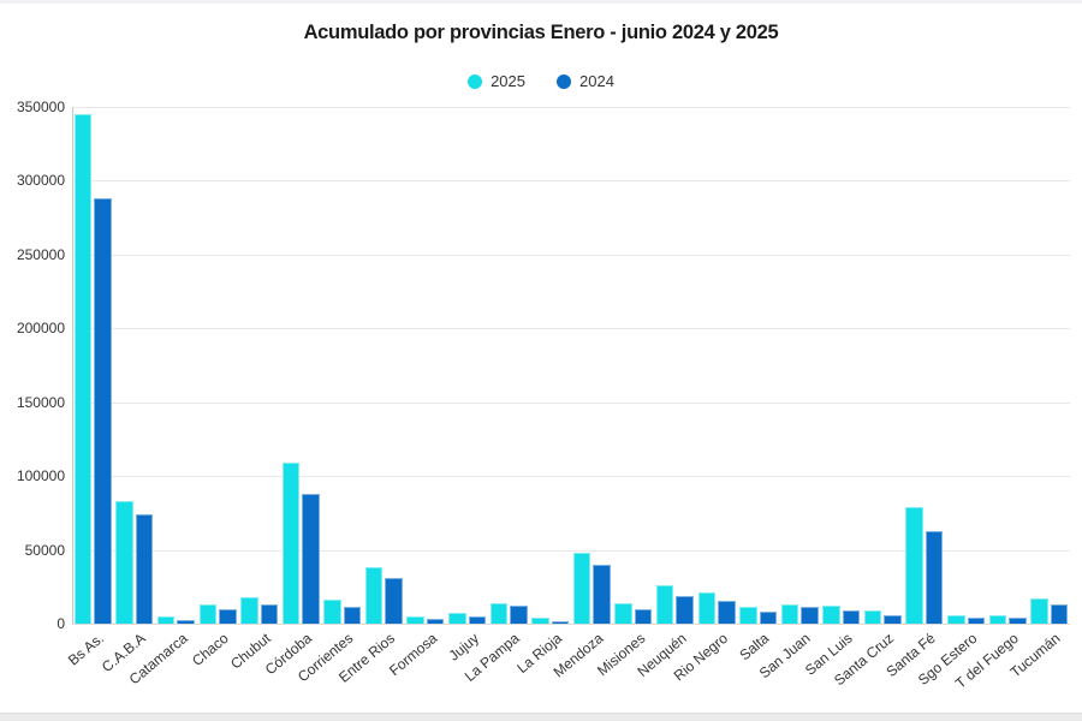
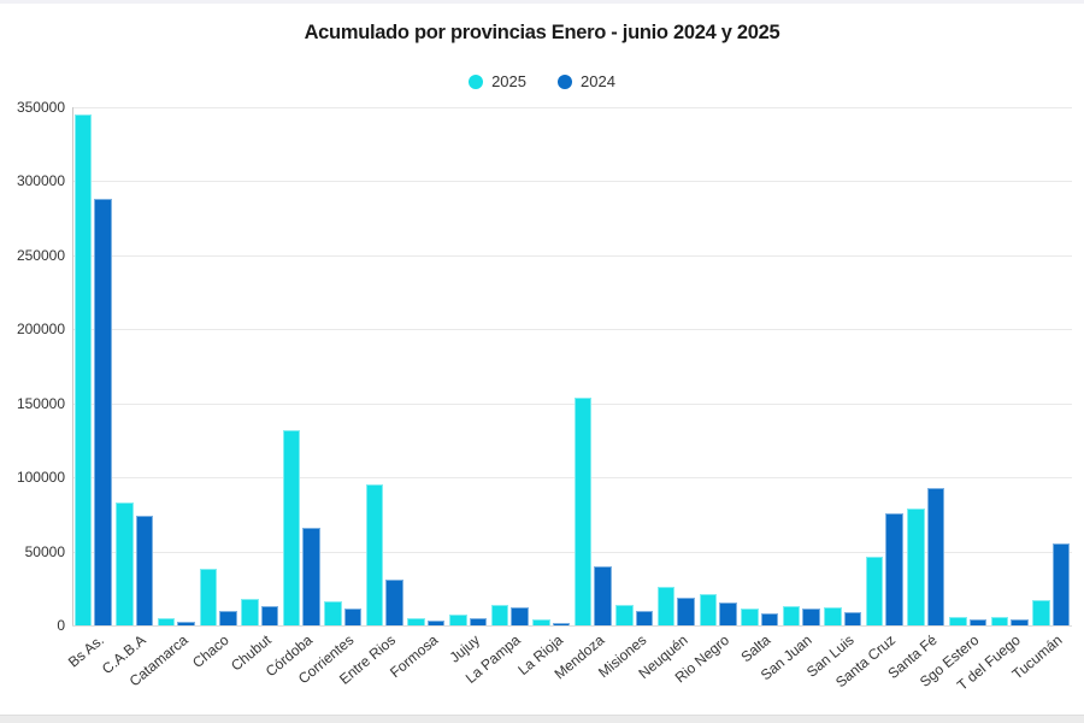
2025/Chaco: 13000 -> 38000
2025/Córdoba: 109000 -> 132000
2024/Córdoba: 88000 -> 66000
2025/Entre Rios: 38000 -> 95000
2025/Mendoza: 48000 -> 154000
2025/Santa Cruz: 9000 -> 46000
2024/Santa Cruz: 6000 -> 76000
2024/Santa Fé: 63000 -> 93000
2024/Tucumán: 13000 -> 55000
